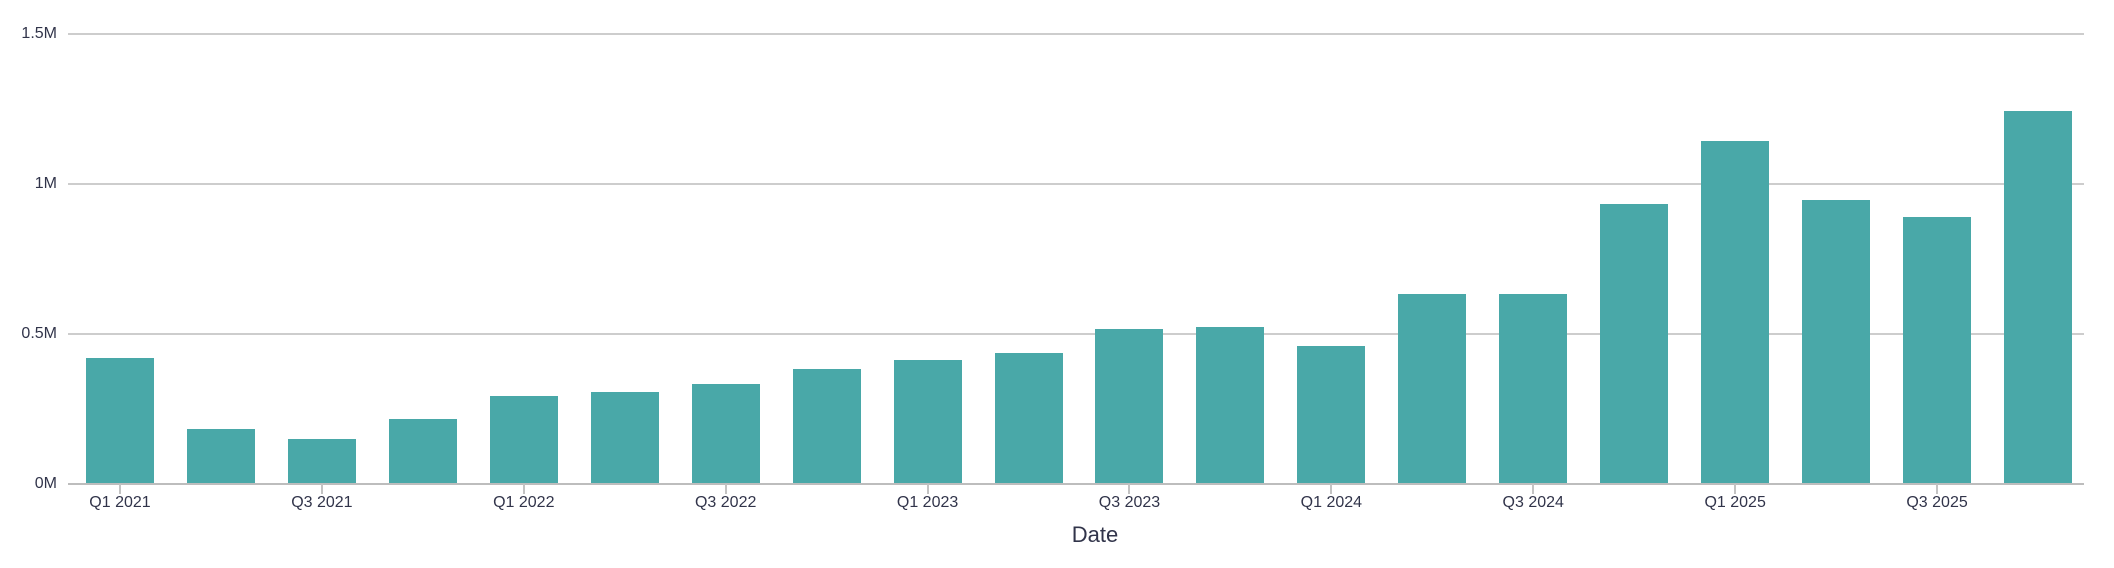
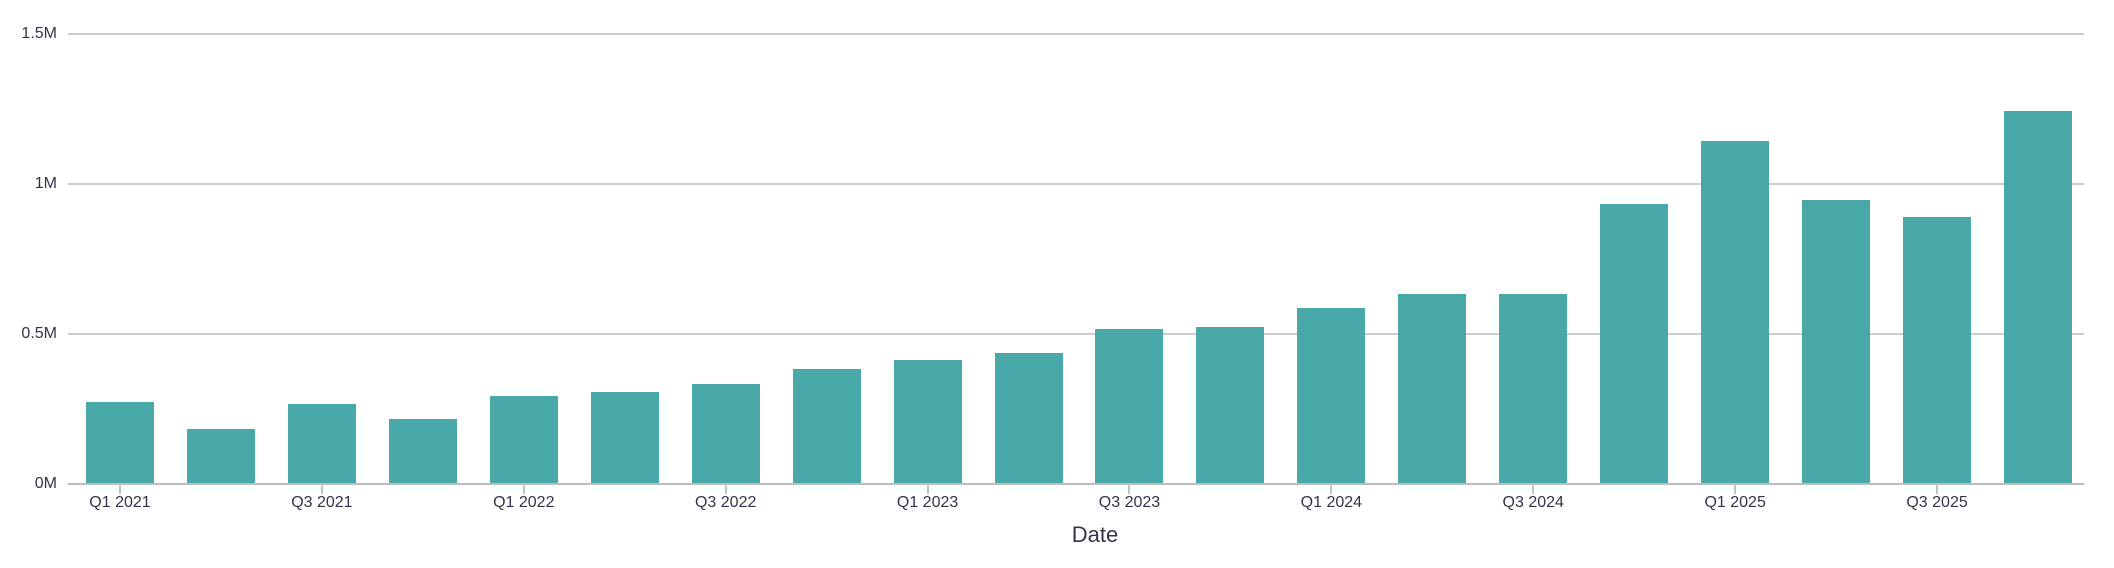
Q1 2021: 0.42M -> 0.27M
Q3 2021: 0.15M -> 0.27M
Q1 2024: 0.46M -> 0.59M
